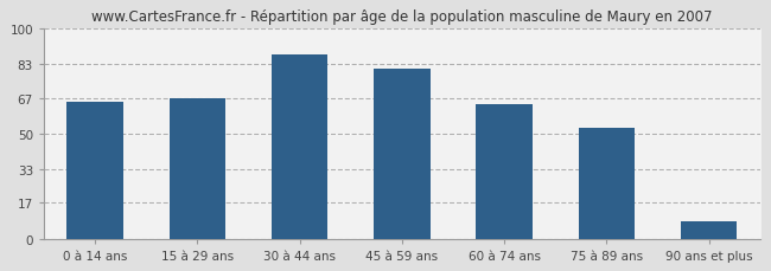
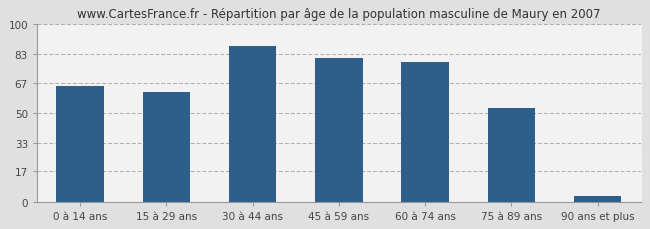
15 à 29 ans: 67 -> 62
60 à 74 ans: 64 -> 79
90 ans et plus: 8 -> 3
